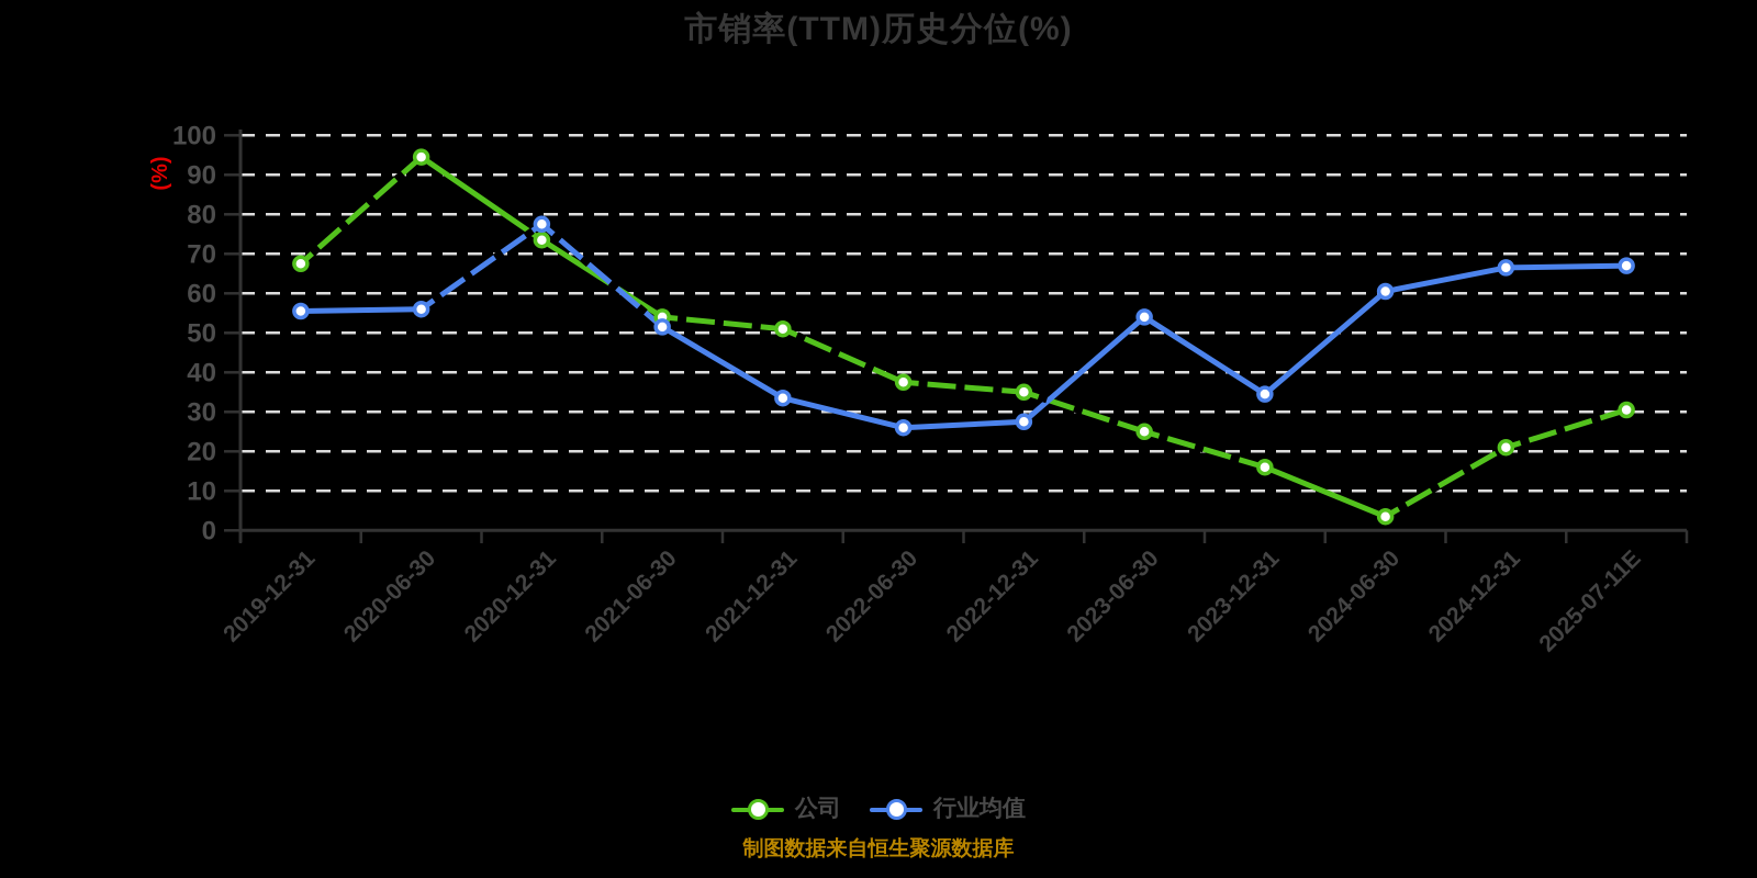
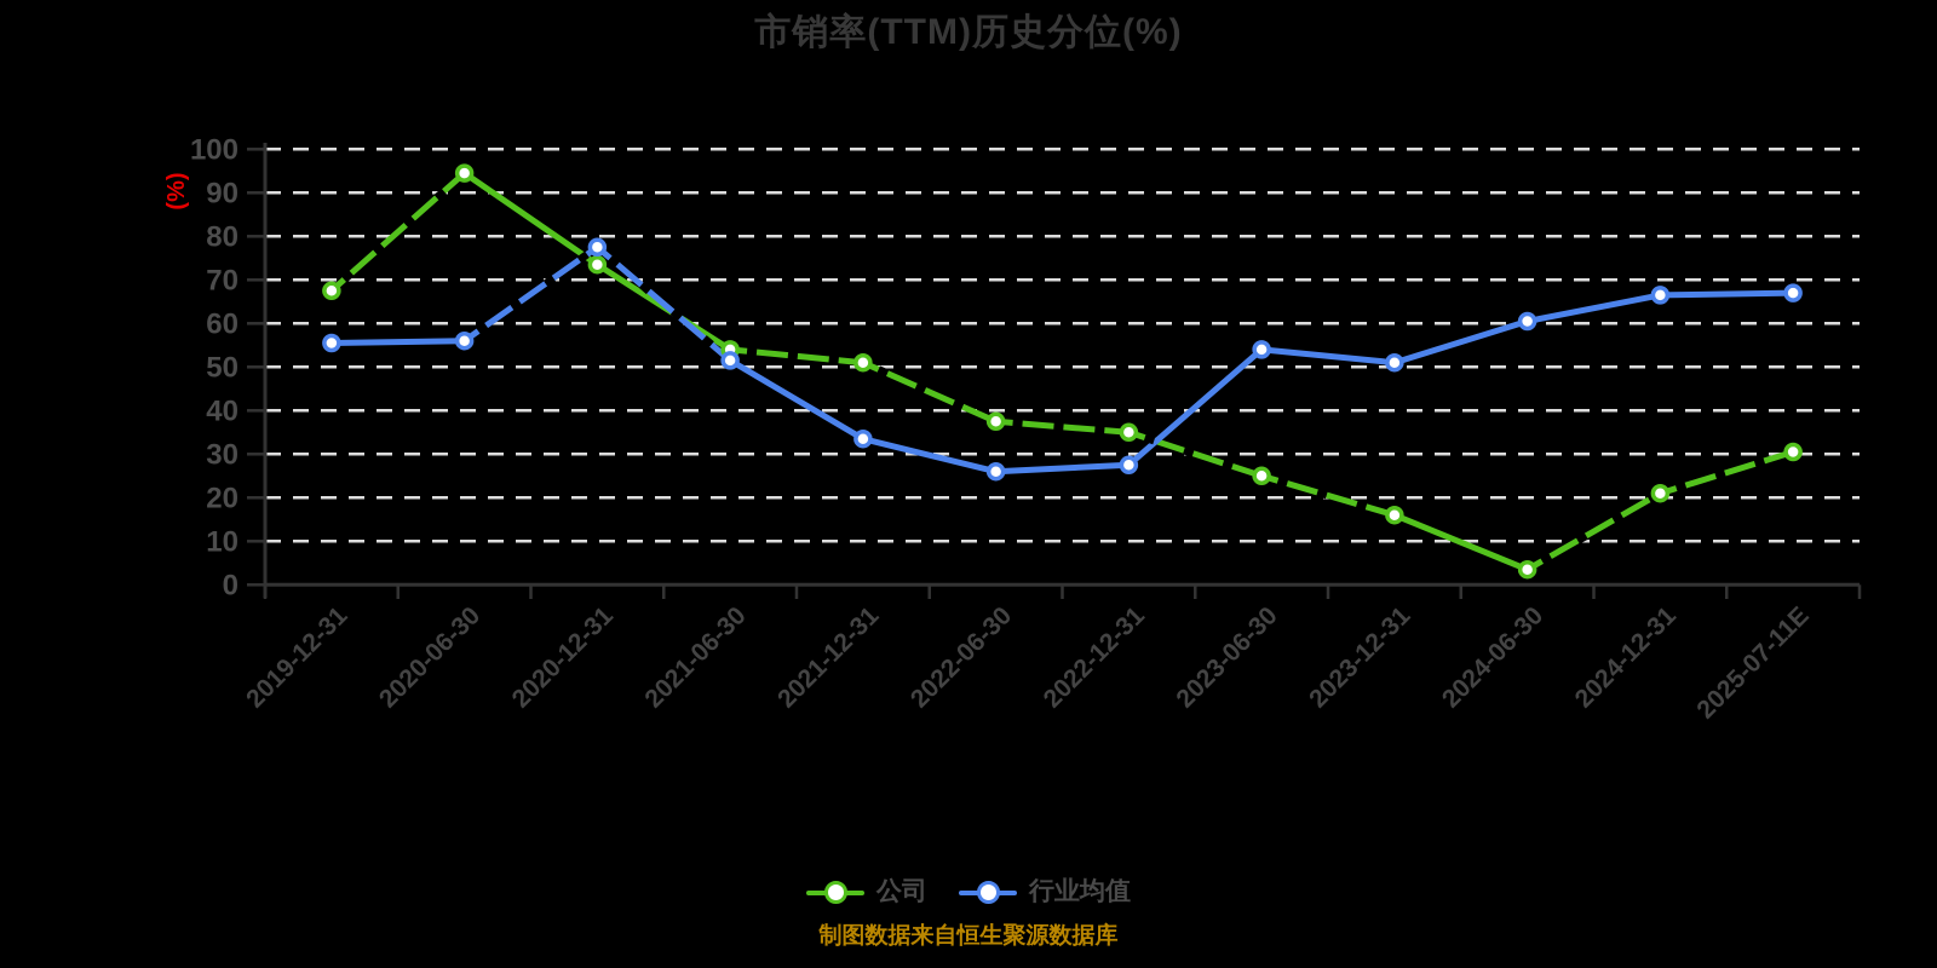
行业均值/2023-12-31: 34 -> 51
